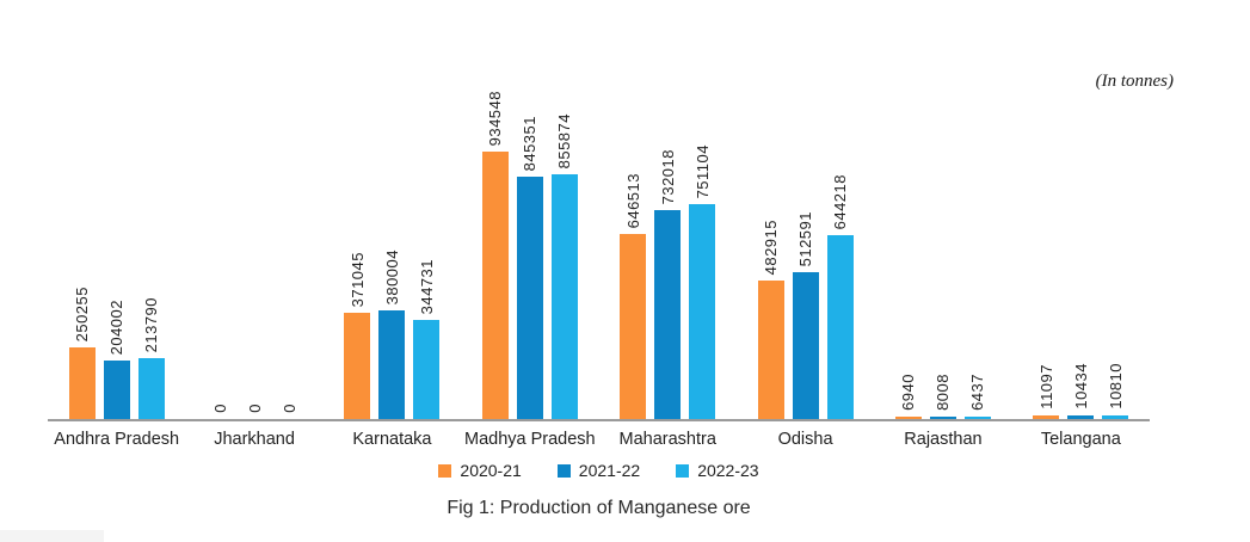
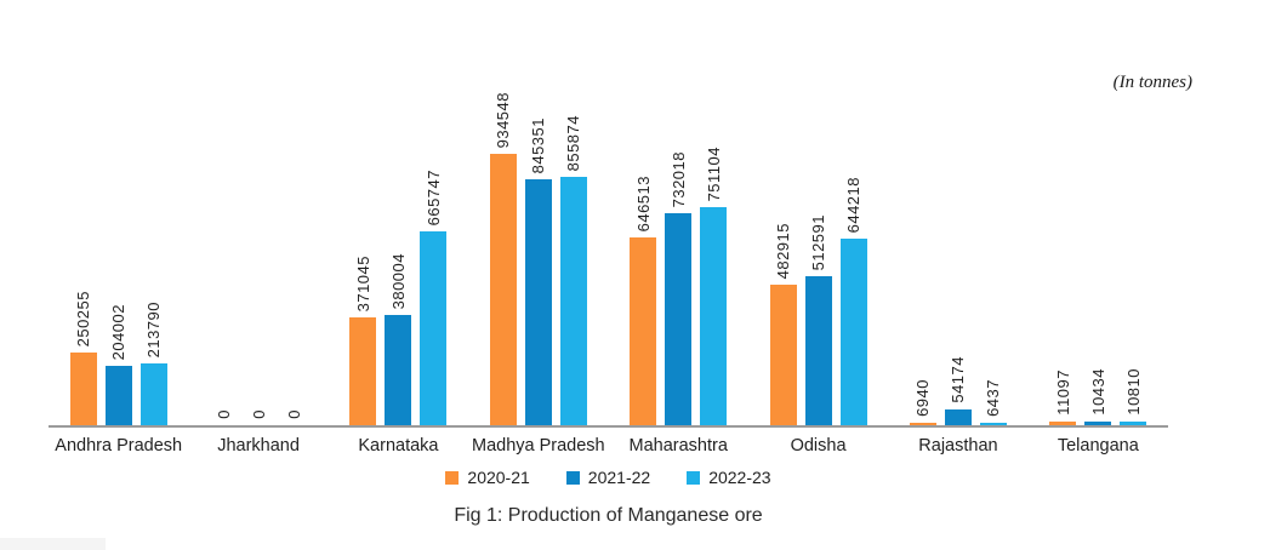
2022-23/Karnataka: 344731 -> 665747
2021-22/Rajasthan: 8008 -> 54174
